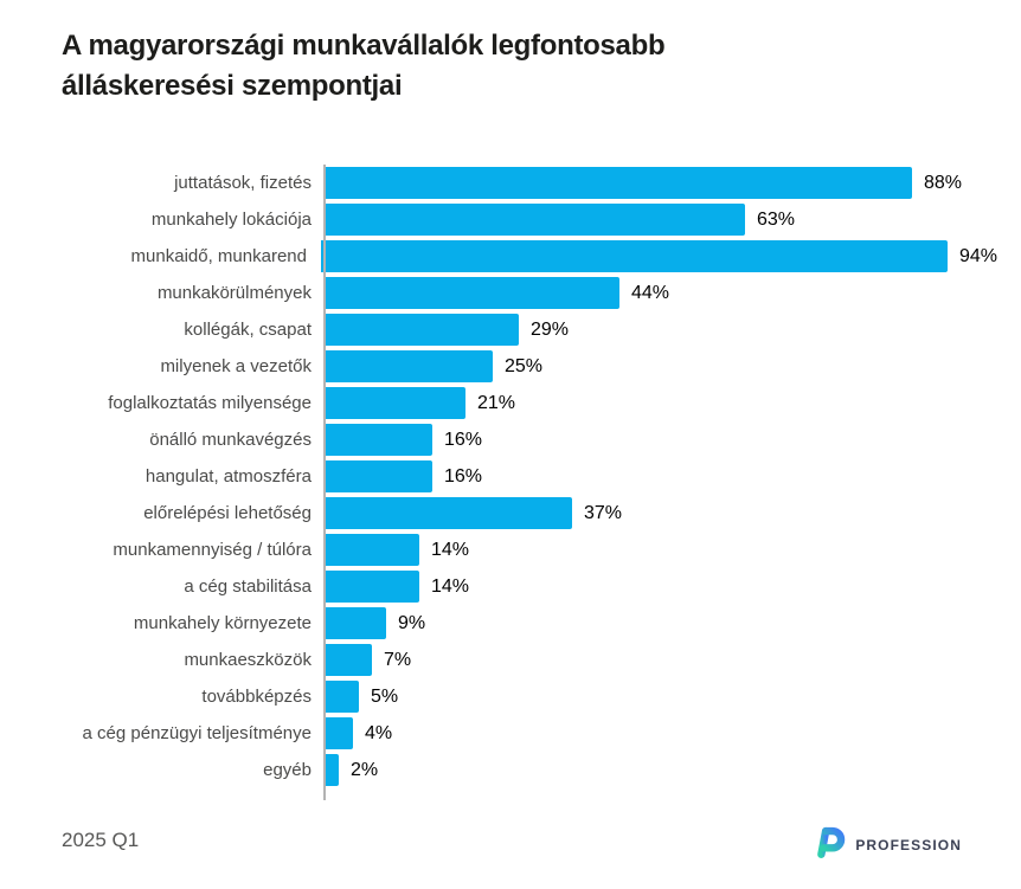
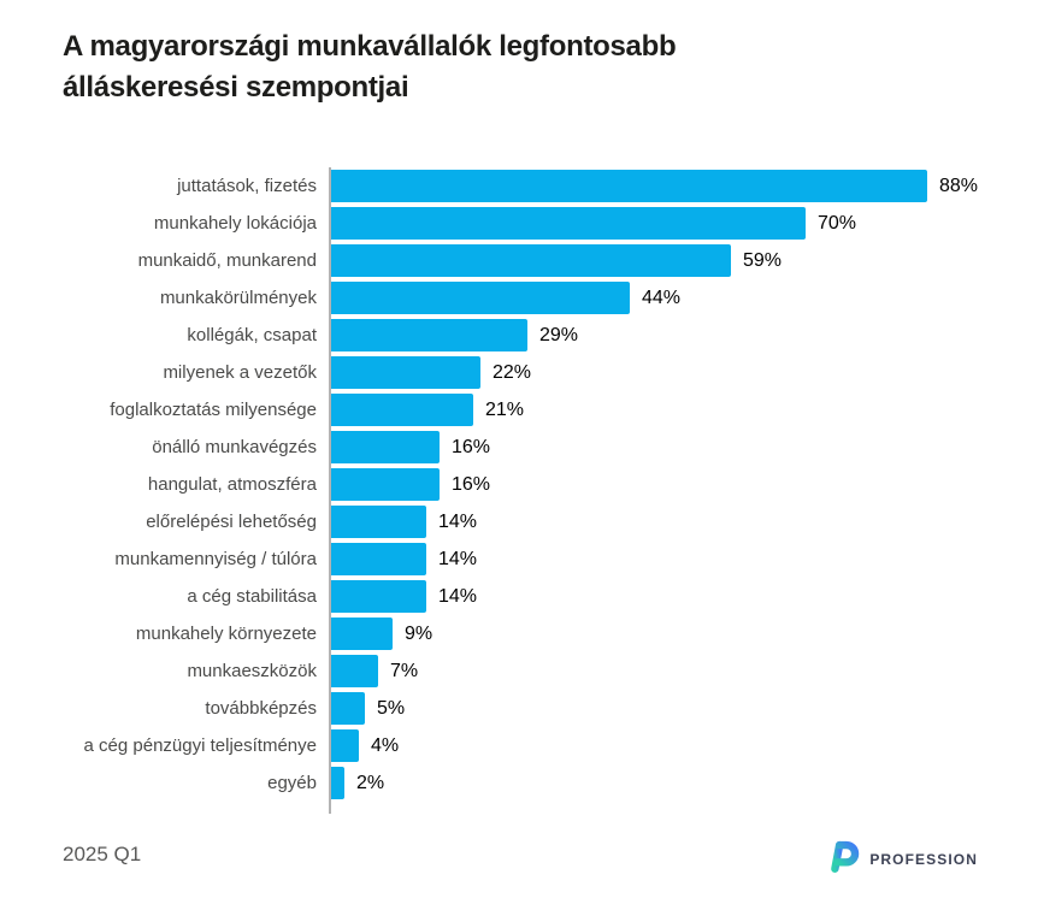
munkahely lokációja: 63% -> 70%
munkaidő, munkarend: 94% -> 59%
milyenek a vezetők: 25% -> 22%
előrelépési lehetőség: 37% -> 14%
